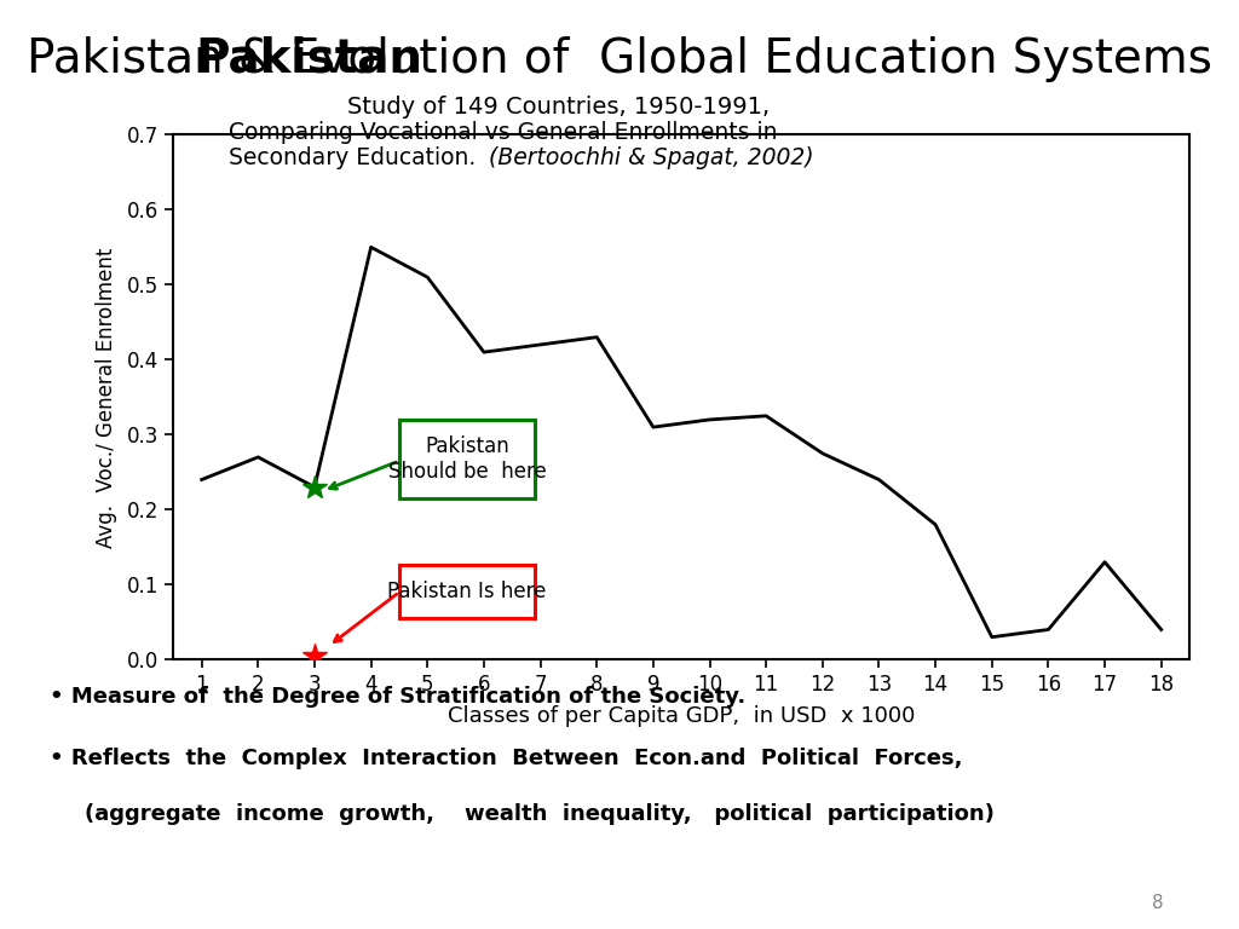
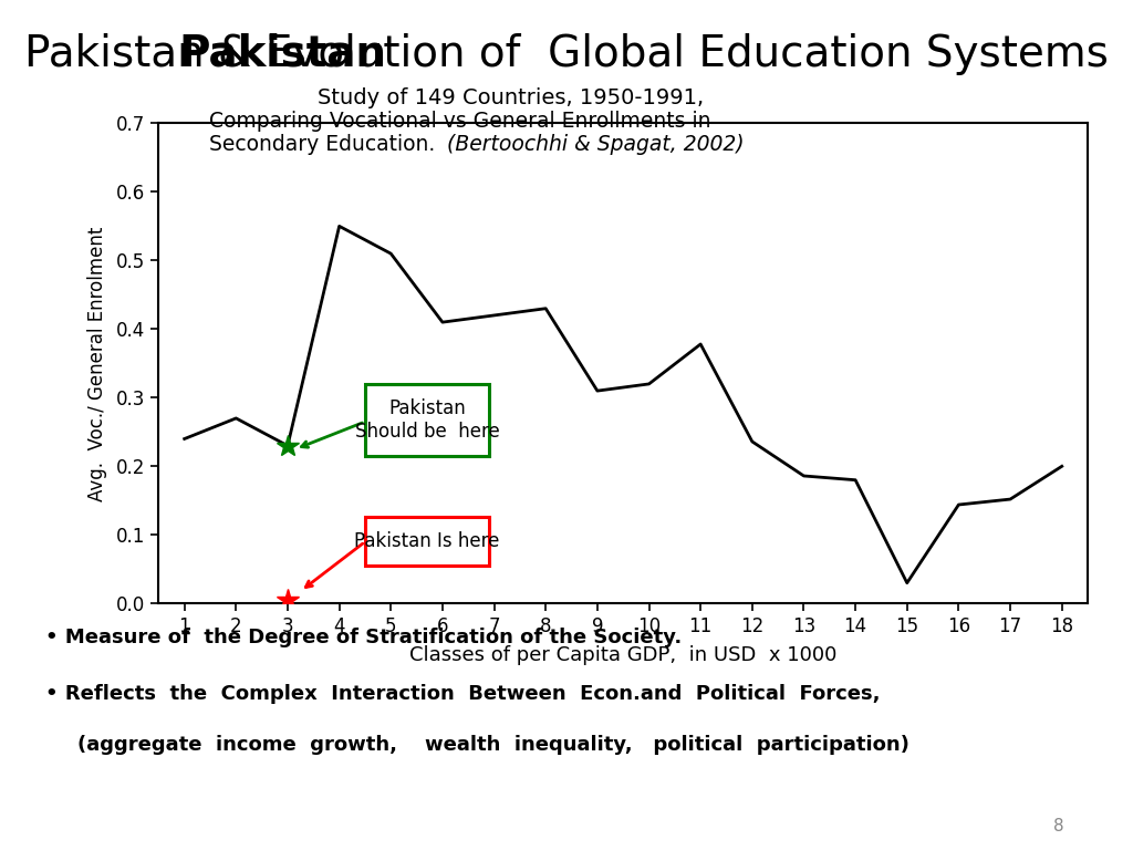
11: 0.325 -> 0.378
12: 0.275 -> 0.236
13: 0.240 -> 0.186
16: 0.040 -> 0.144
17: 0.130 -> 0.152
18: 0.040 -> 0.200
